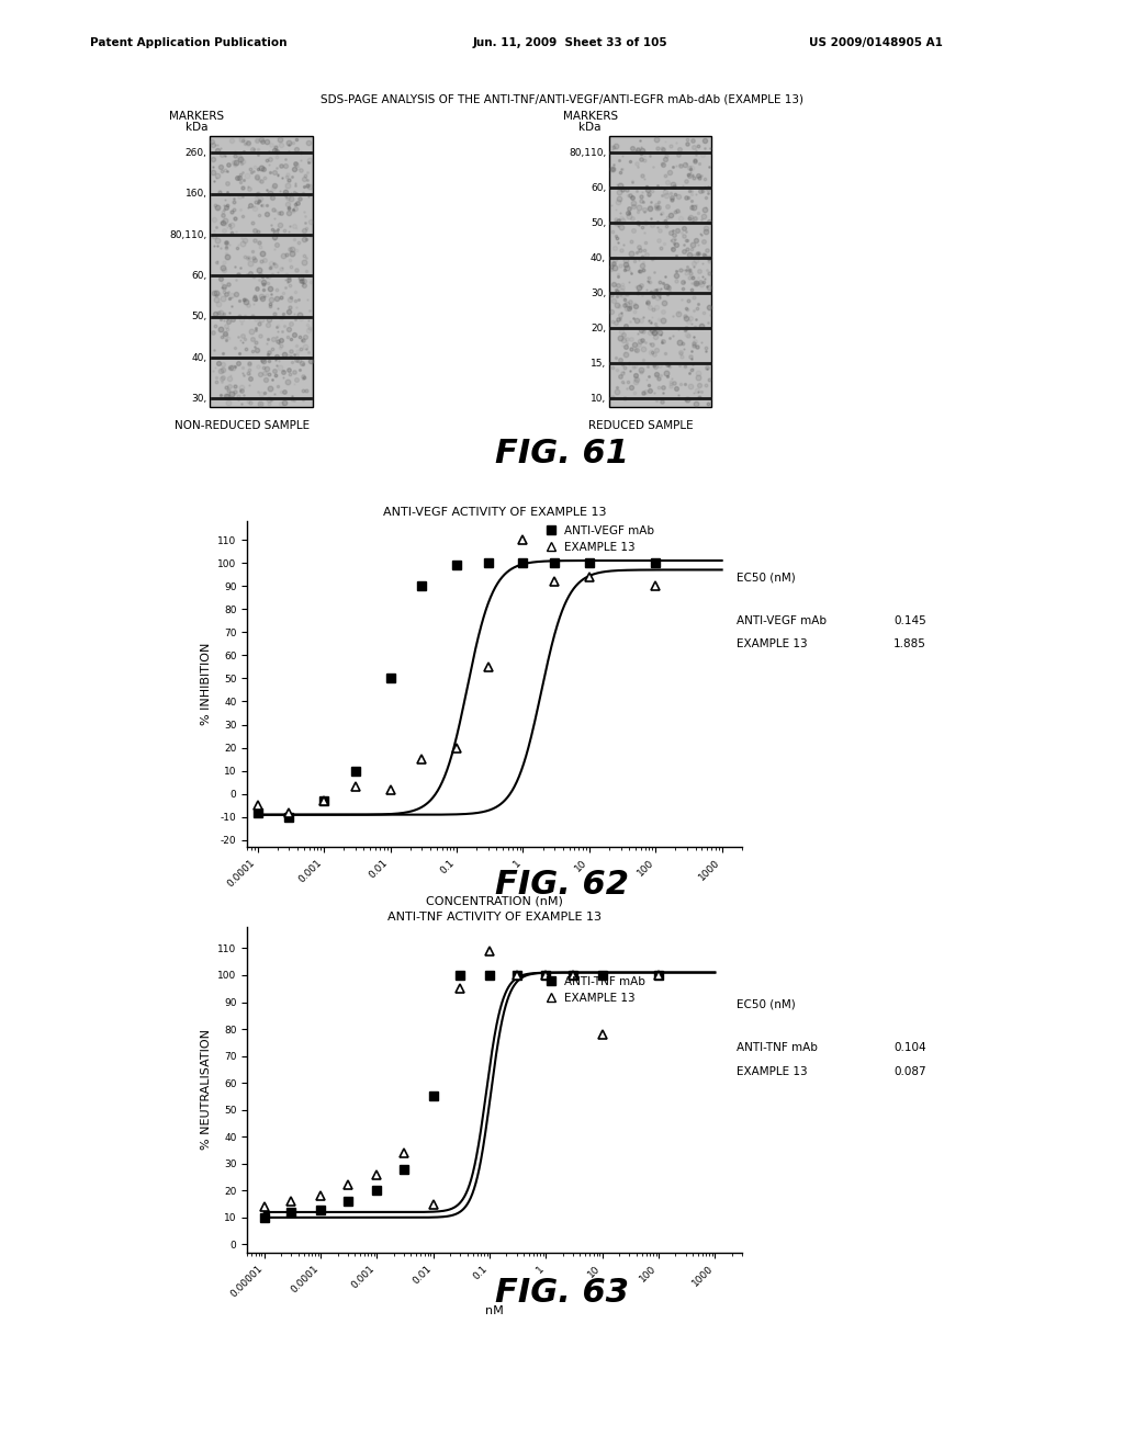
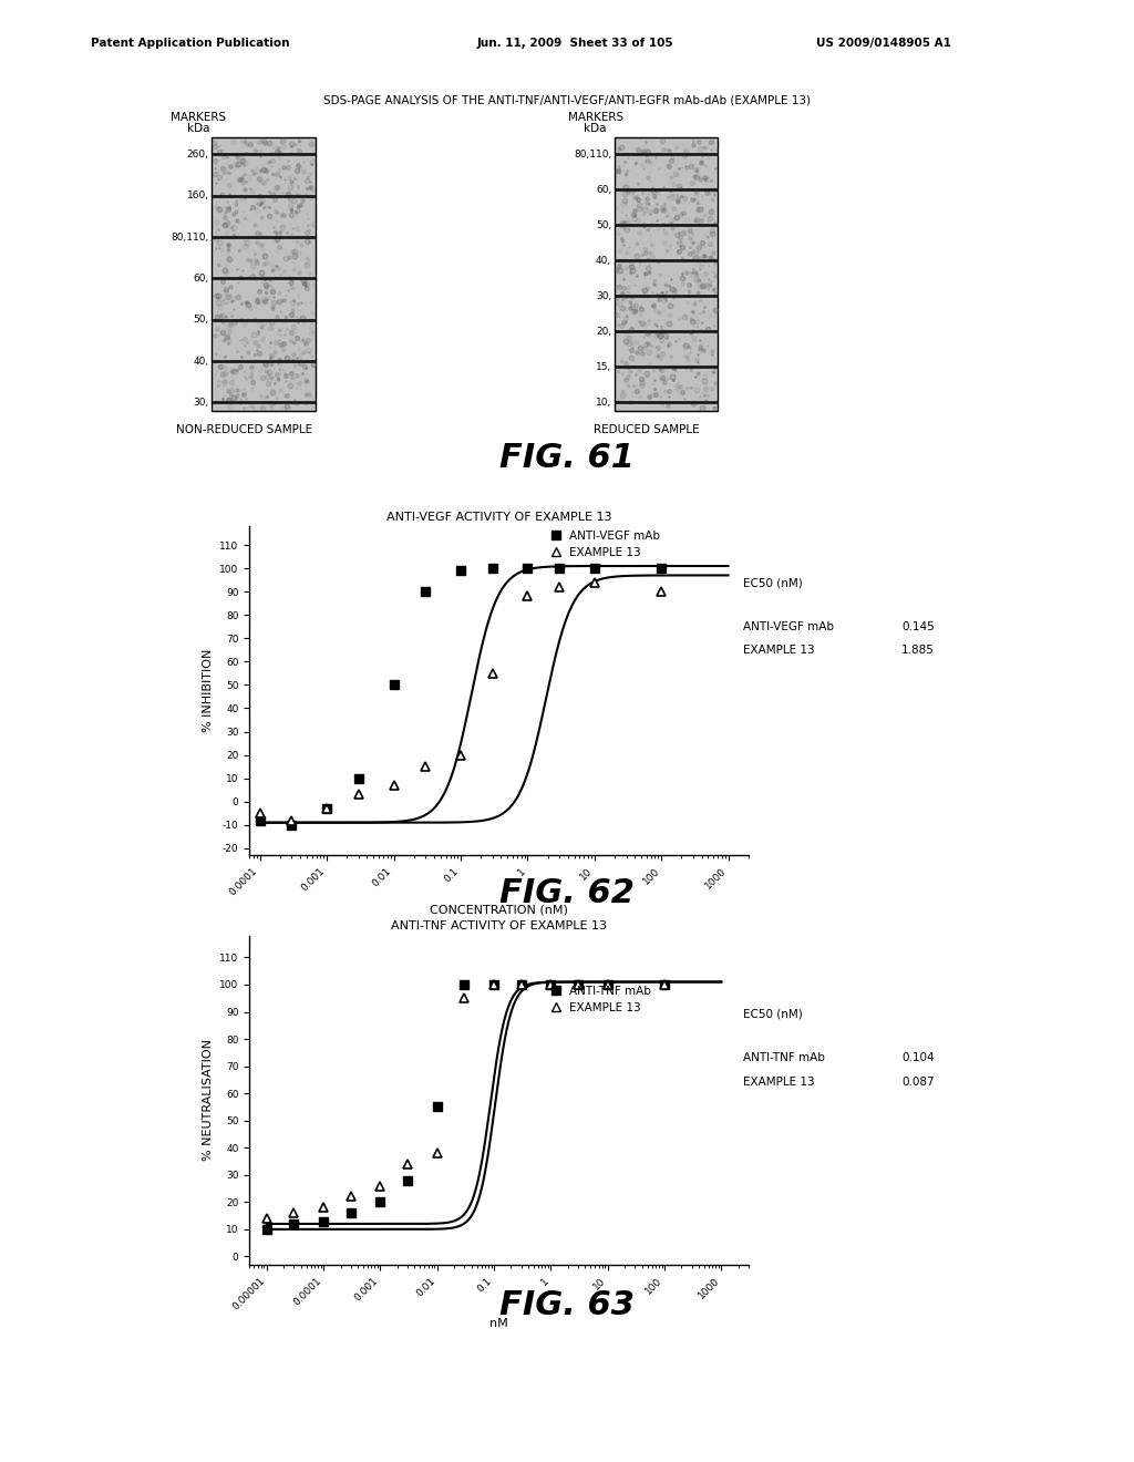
ANTI-VEGF ACTIVITY OF EXAMPLE 13/EXAMPLE 13/0.01: 2 -> 7
ANTI-VEGF ACTIVITY OF EXAMPLE 13/EXAMPLE 13/1: 110 -> 88
ANTI-TNF ACTIVITY OF EXAMPLE 13/EXAMPLE 13/0.01: 15 -> 38
ANTI-TNF ACTIVITY OF EXAMPLE 13/EXAMPLE 13/0.1: 109 -> 100
ANTI-TNF ACTIVITY OF EXAMPLE 13/EXAMPLE 13/10: 78 -> 100
